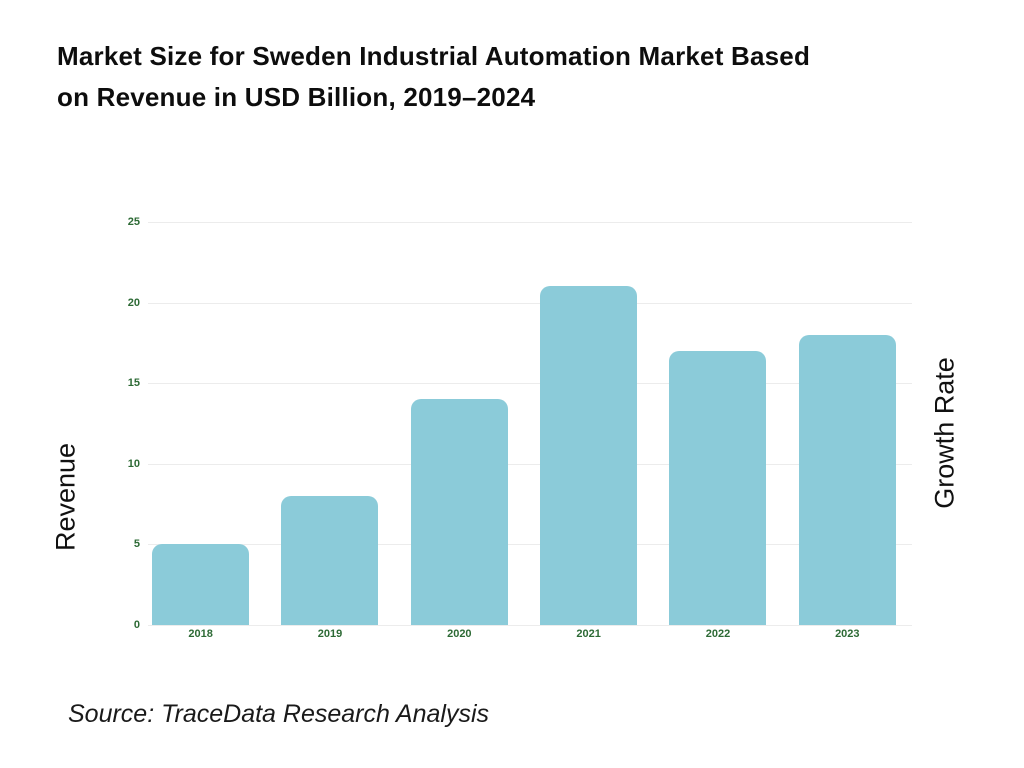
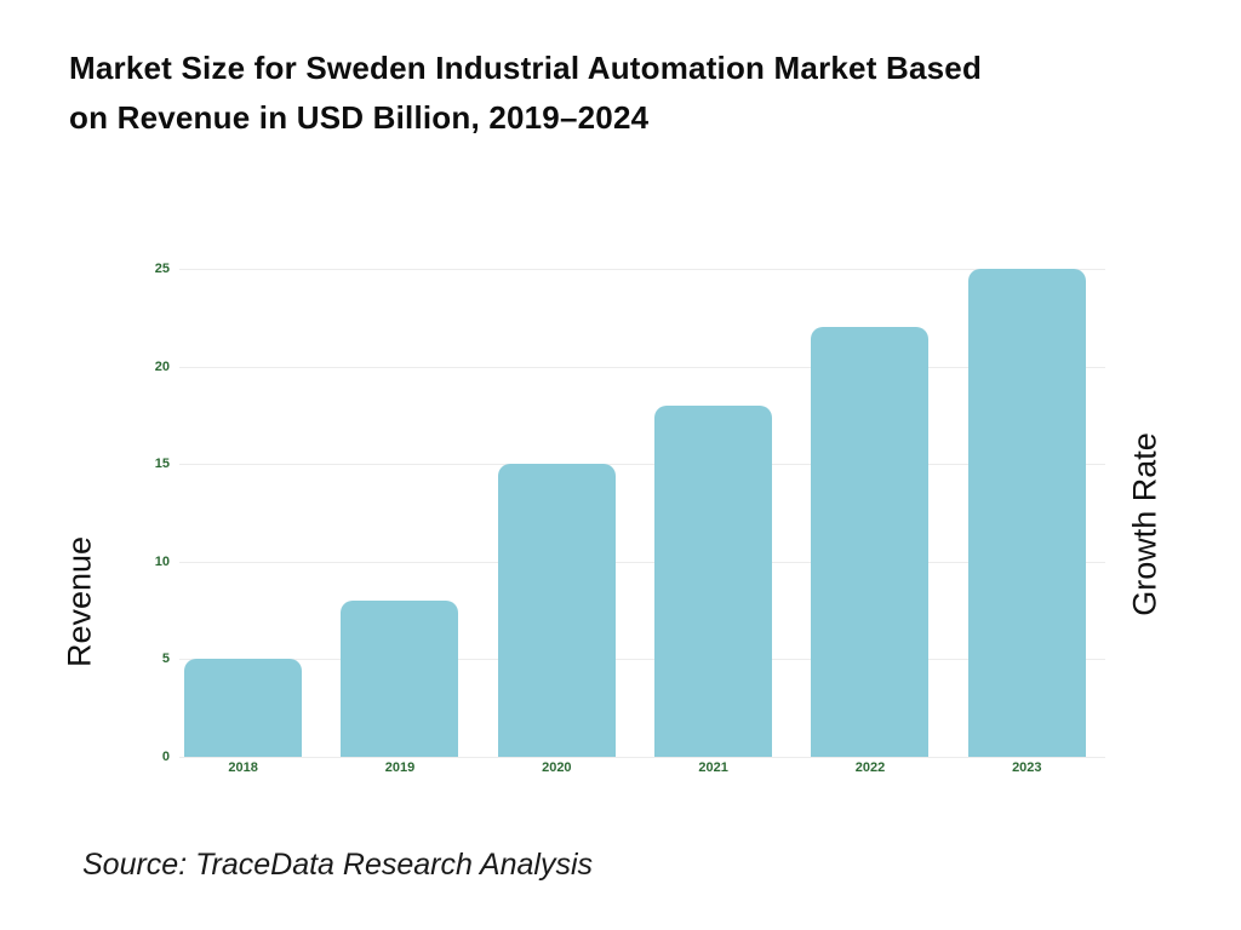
2020: 14 -> 15
2021: 21 -> 18
2022: 17 -> 22
2023: 18 -> 25
